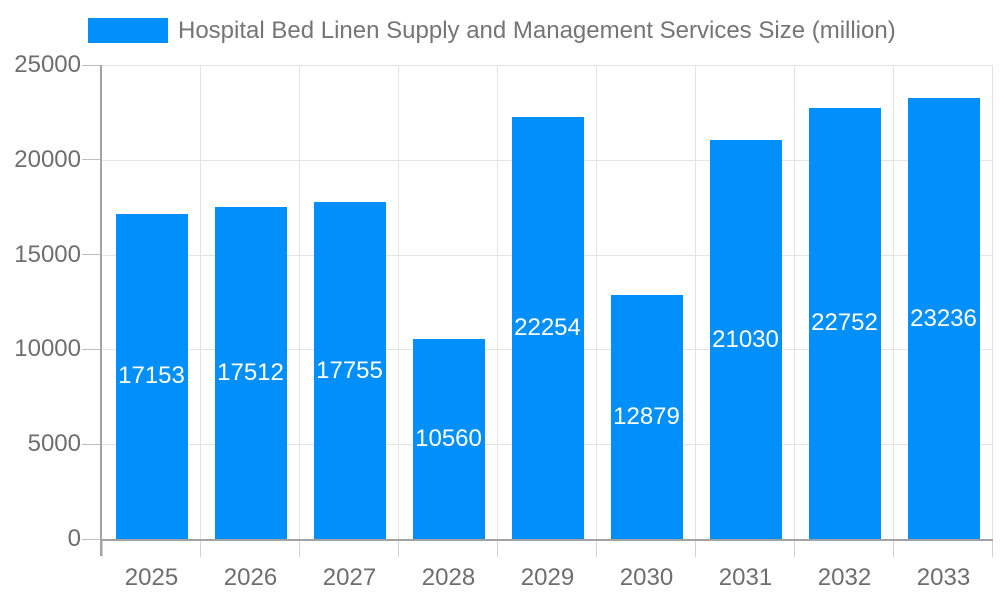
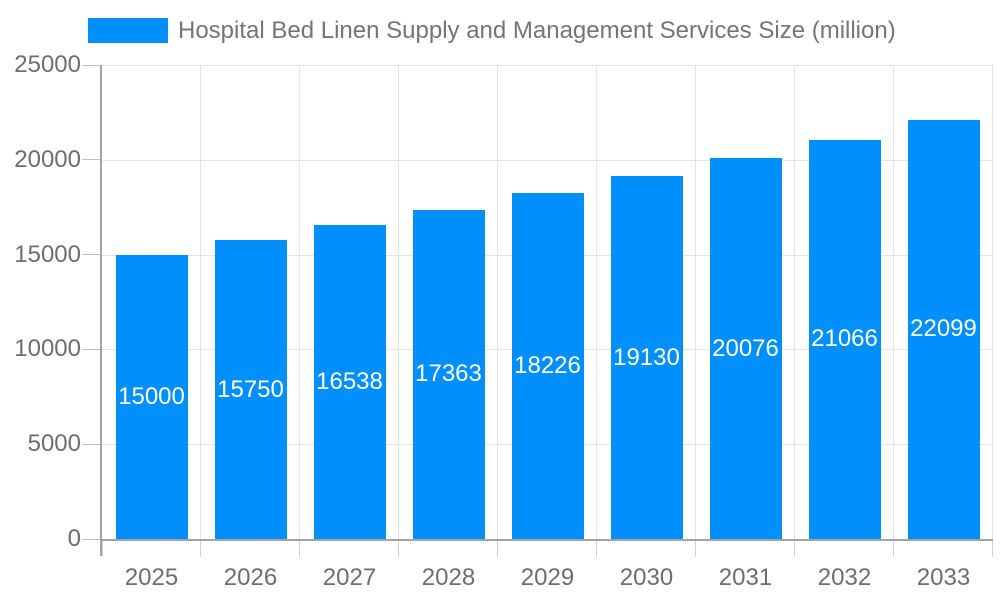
2025: 17153 -> 15000
2026: 17512 -> 15750
2027: 17755 -> 16538
2028: 10560 -> 17363
2029: 22254 -> 18226
2030: 12879 -> 19130
2031: 21030 -> 20076
2032: 22752 -> 21066
2033: 23236 -> 22099
